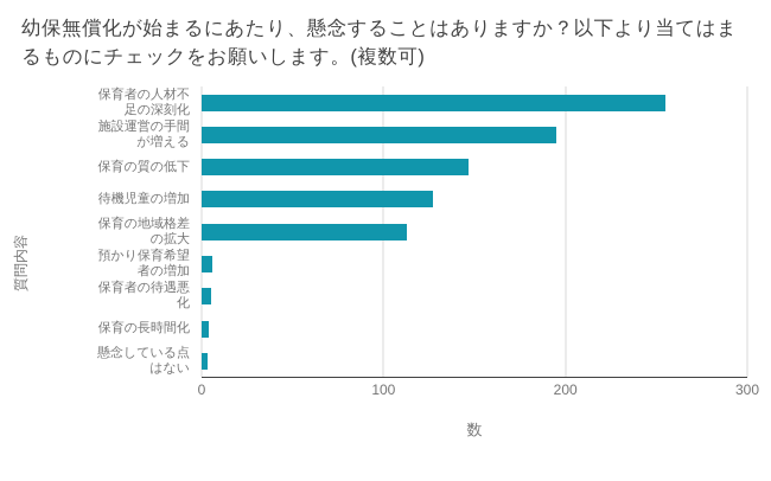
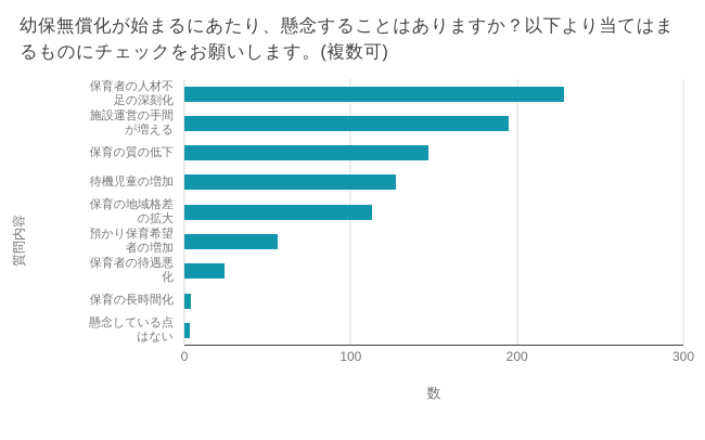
保育者の人材不足の深刻化: 255 -> 228
預かり保育希望者の増加: 6 -> 56
保育者の待遇悪化: 5 -> 24
